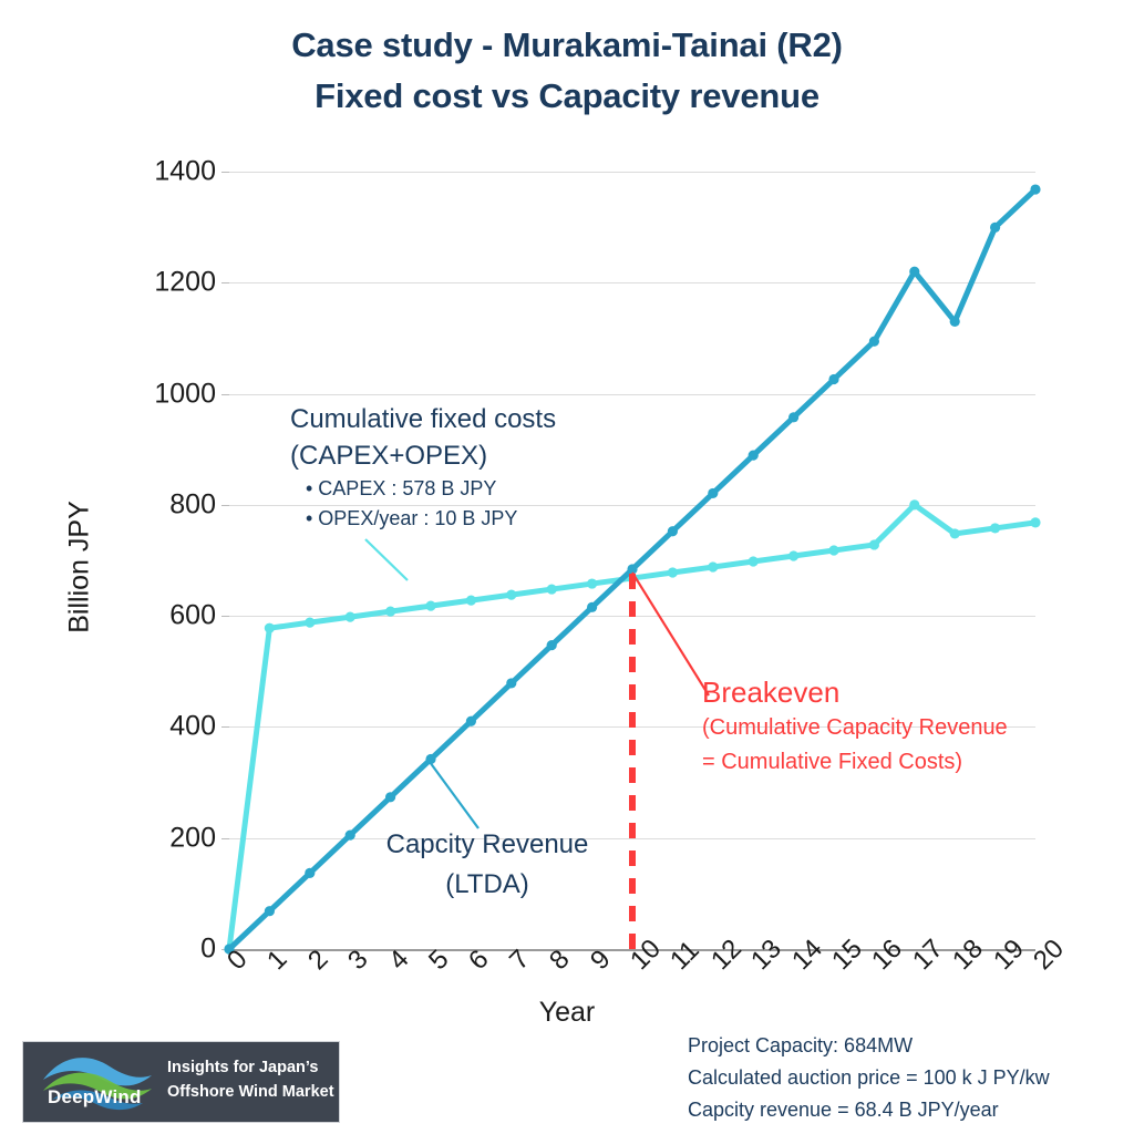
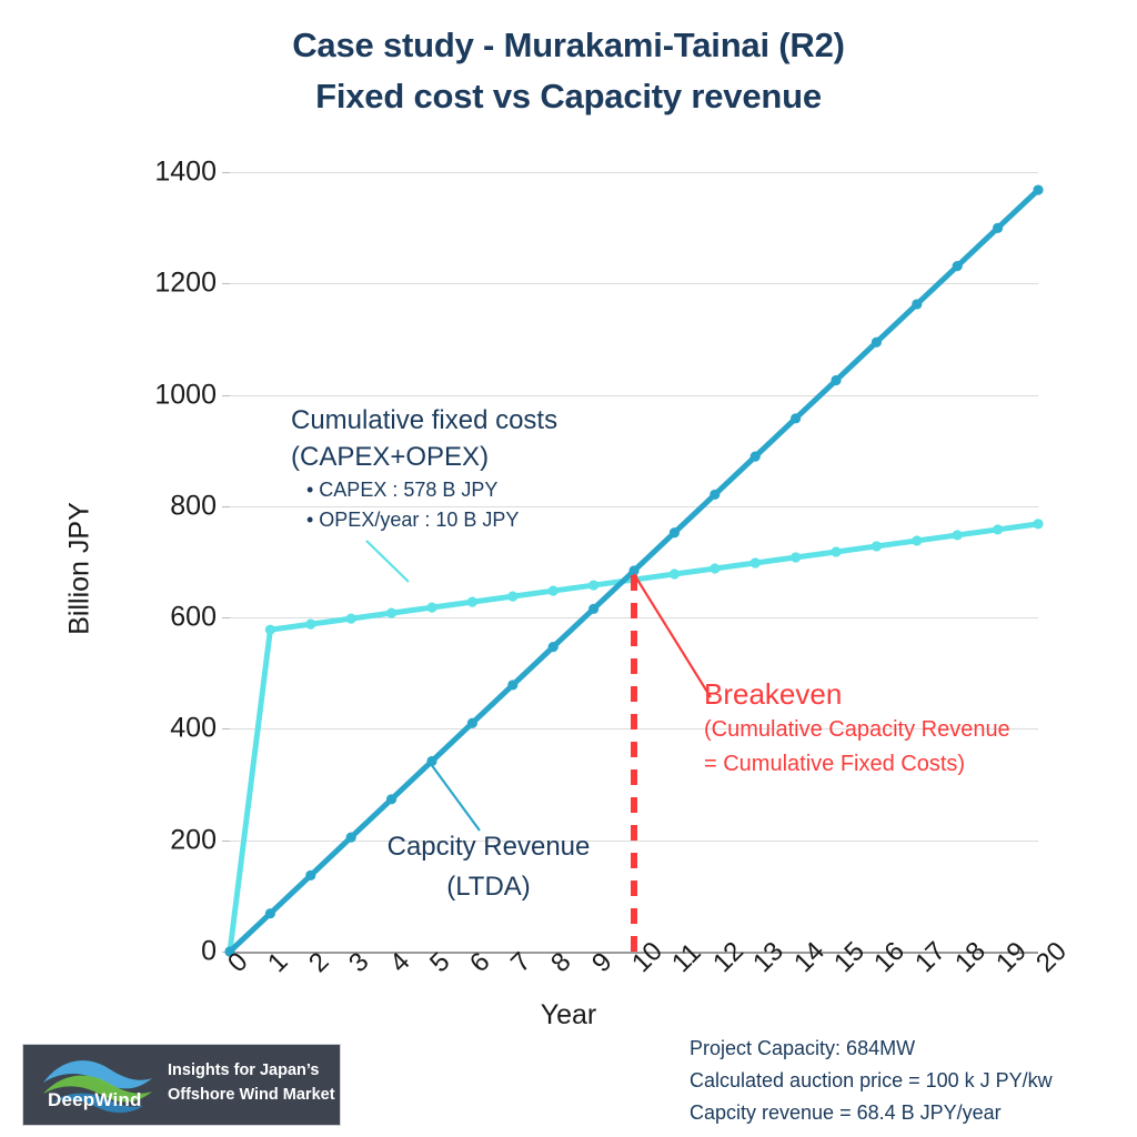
Cumulative fixed costs (CAPEX+OPEX)/17: 800 -> 740
Capcity Revenue (LTDA)/17: 1220 -> 1160
Capcity Revenue (LTDA)/18: 1130 -> 1230
